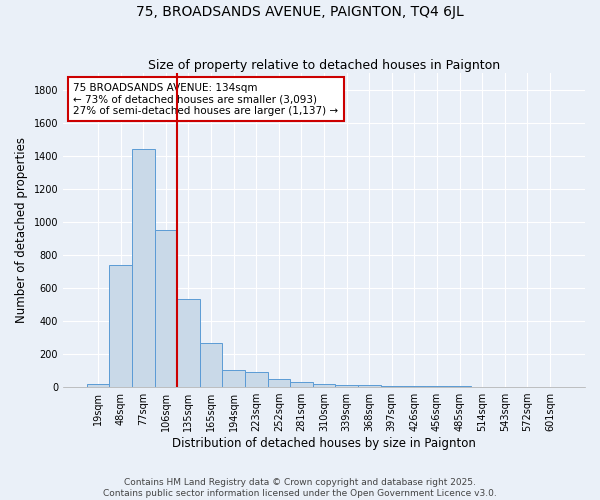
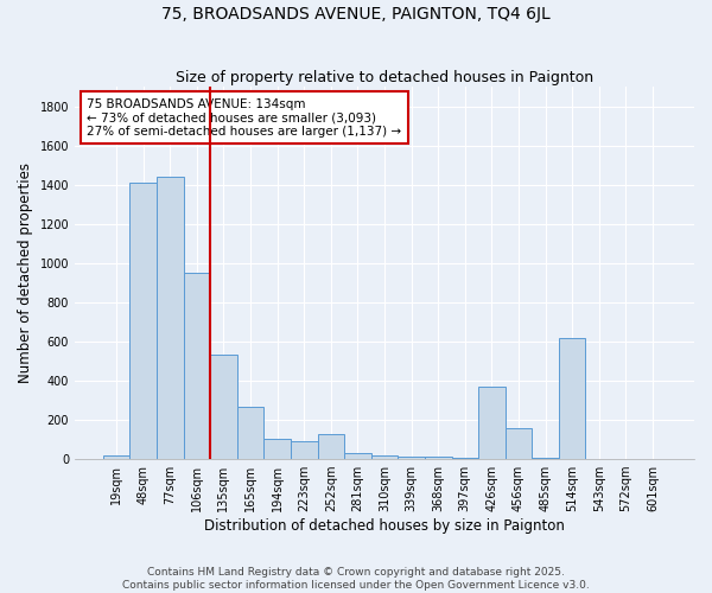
48sqm: 740 -> 1410
252sqm: 50 -> 130
426sqm: 0 -> 370
456sqm: 0 -> 160
514sqm: 0 -> 620
